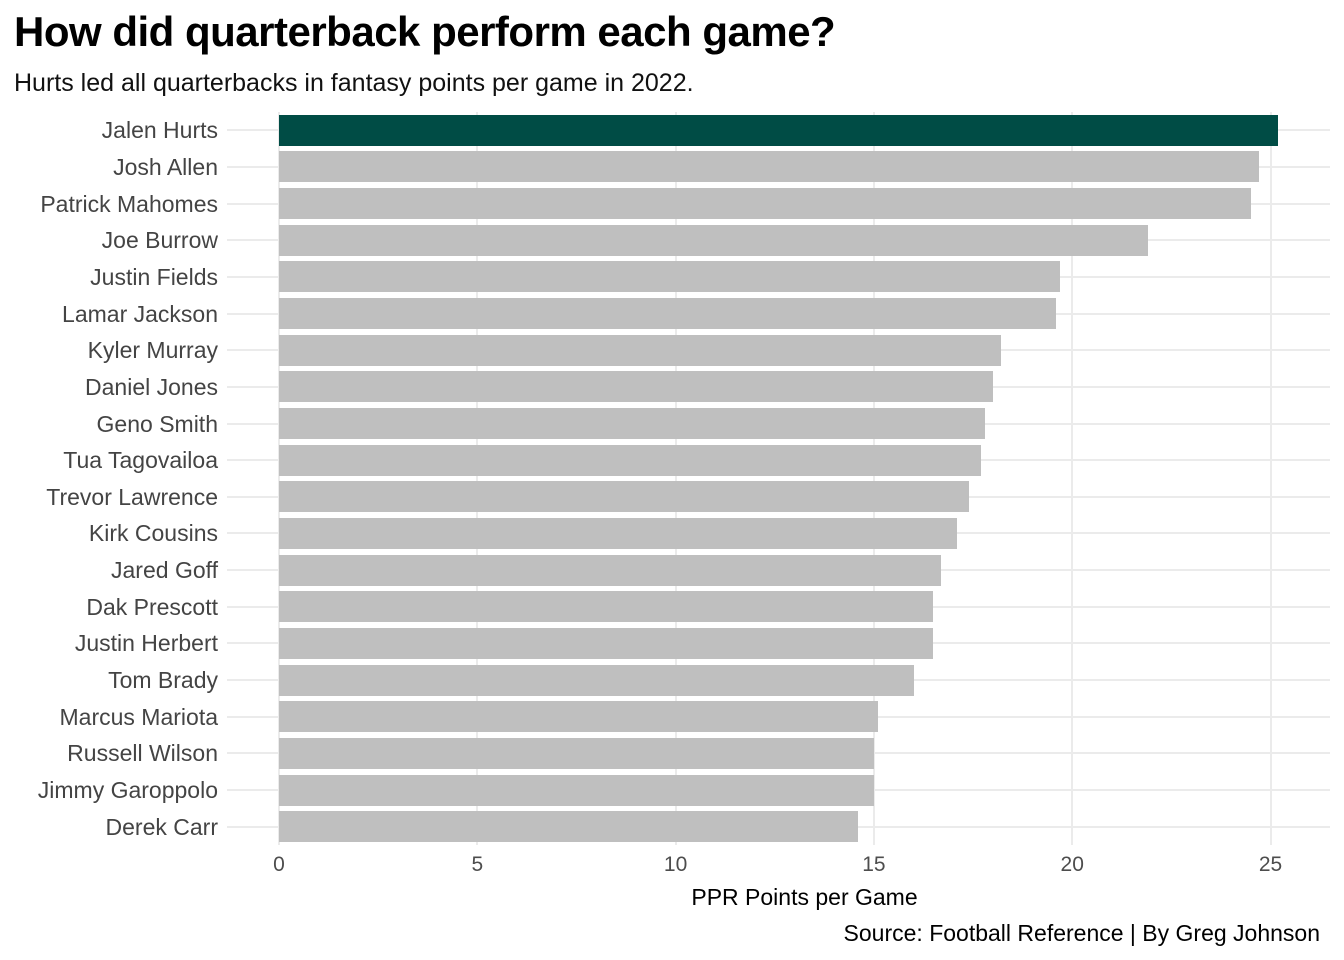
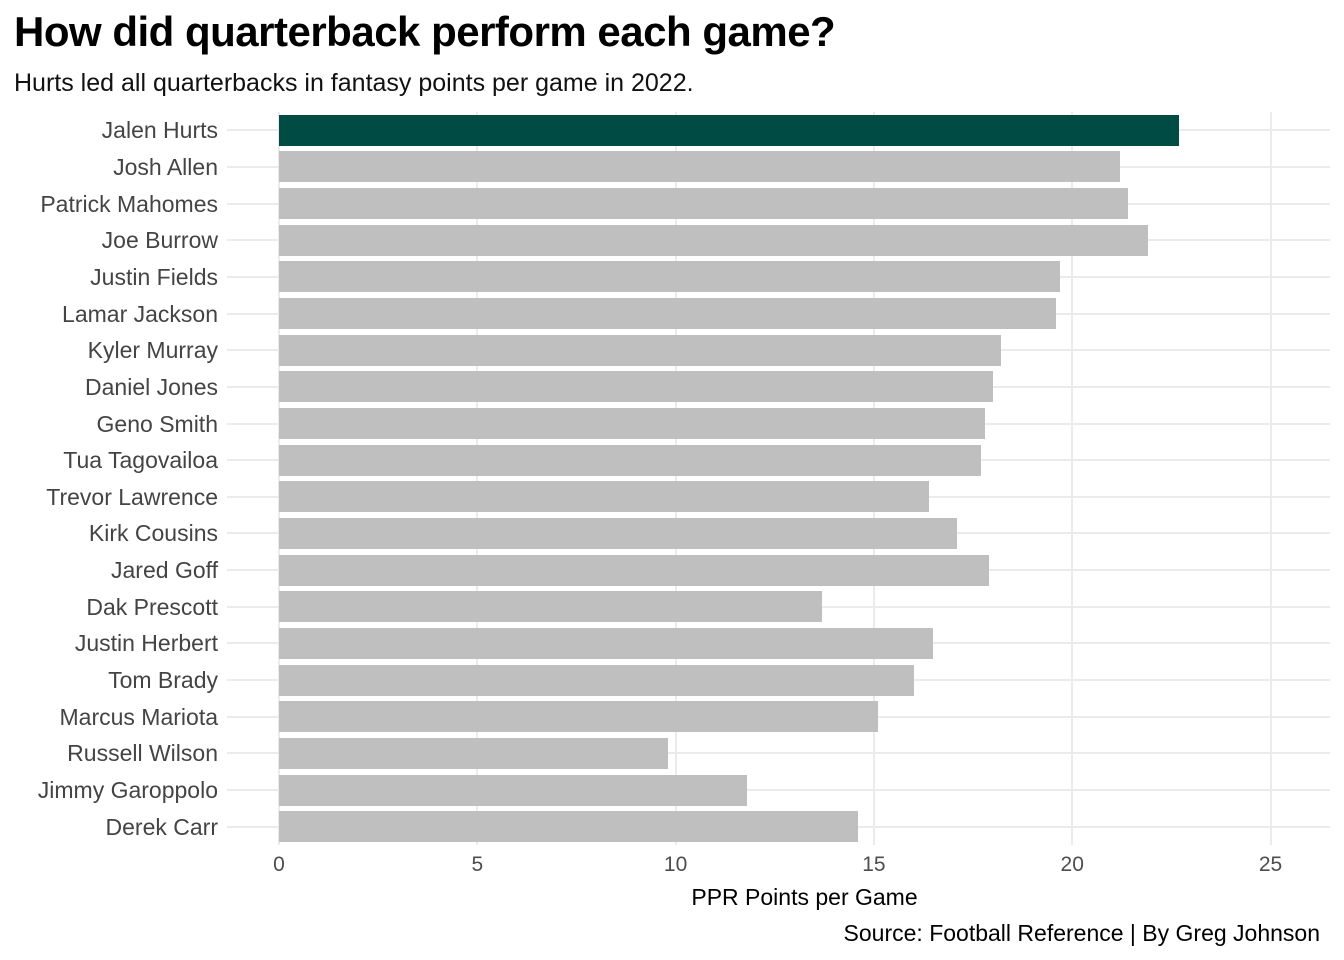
Jalen Hurts: 25.2 -> 22.7
Josh Allen: 24.7 -> 21.2
Patrick Mahomes: 24.5 -> 21.4
Trevor Lawrence: 17.4 -> 16.4
Jared Goff: 16.7 -> 17.9
Dak Prescott: 16.5 -> 13.7
Russell Wilson: 15.0 -> 9.8
Jimmy Garoppolo: 15.0 -> 11.8
